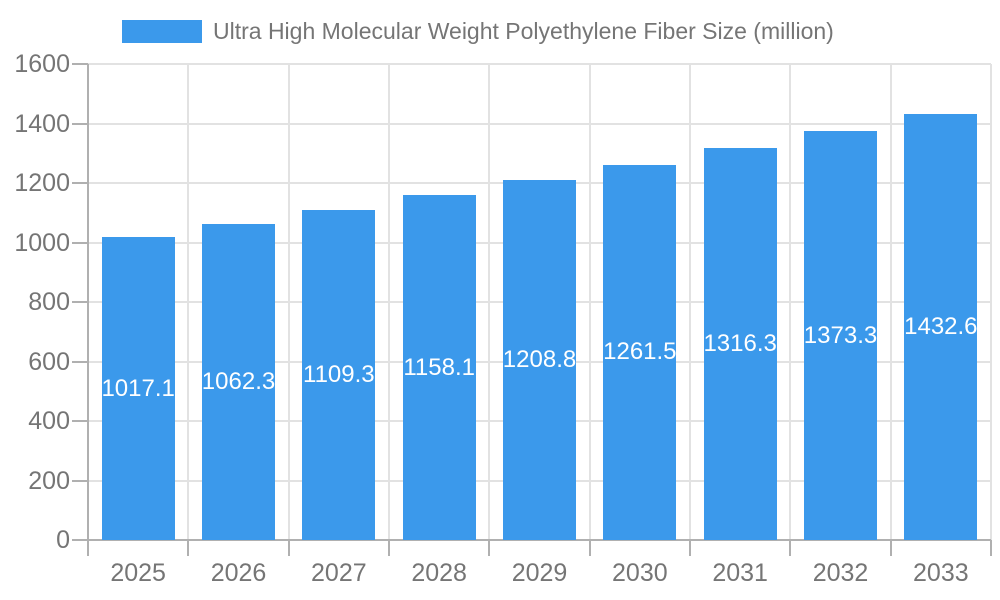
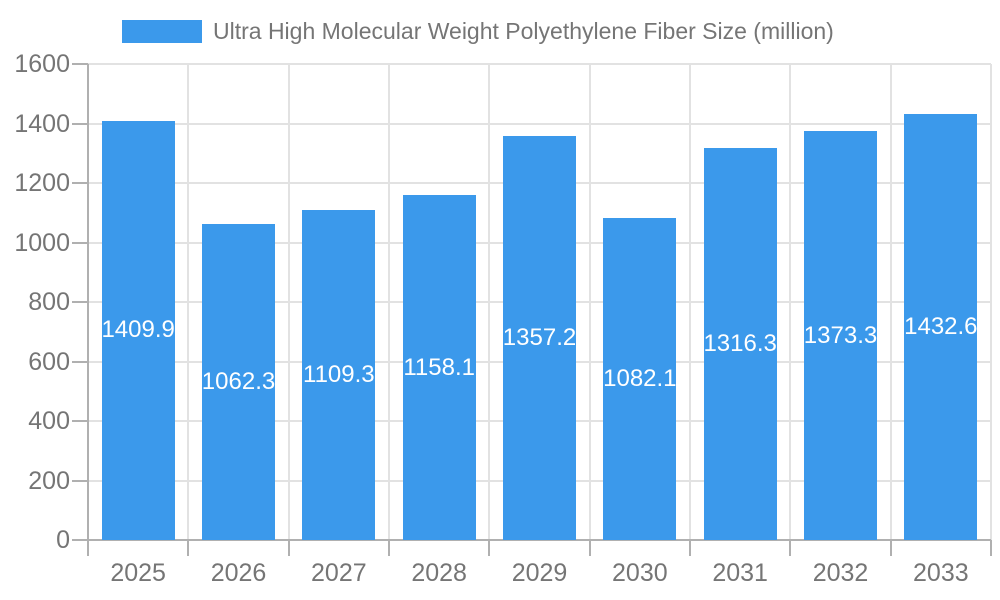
2025: 1017.1 -> 1409.9
2029: 1208.8 -> 1357.2
2030: 1261.5 -> 1082.1
